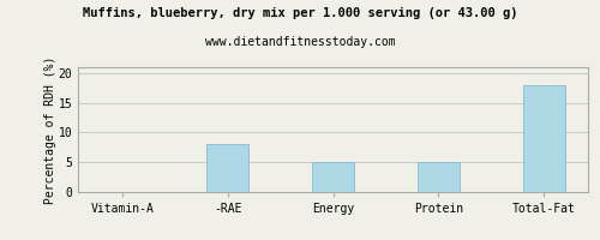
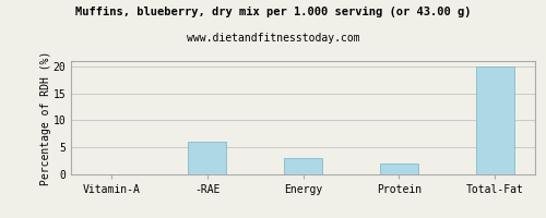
-RAE: 8 -> 6
Energy: 5 -> 3
Protein: 5 -> 2
Total-Fat: 18 -> 20
